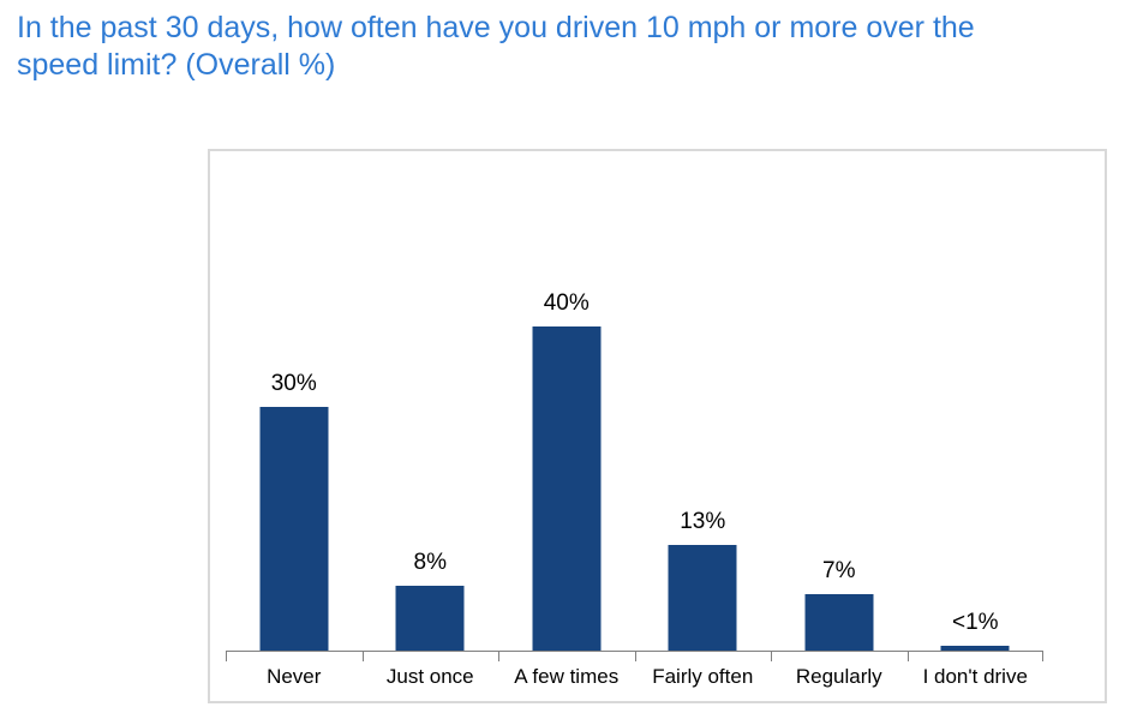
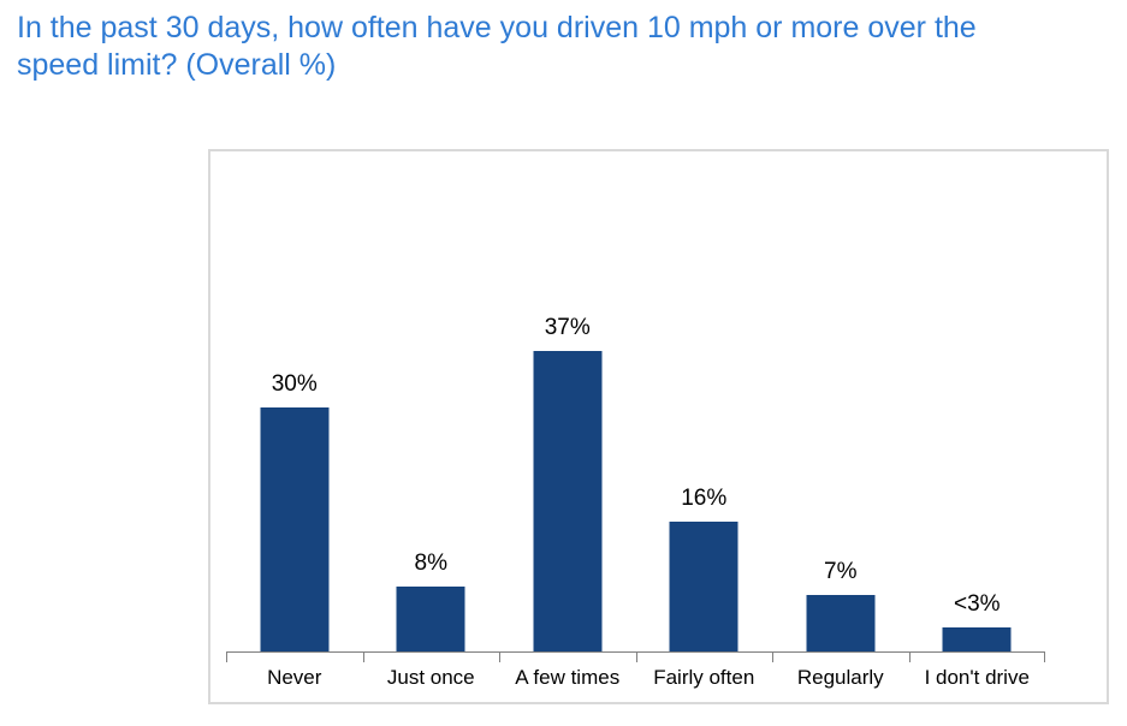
A few times: 40% -> 37%
Fairly often: 13% -> 16%
I don't drive: 1 -> 3
